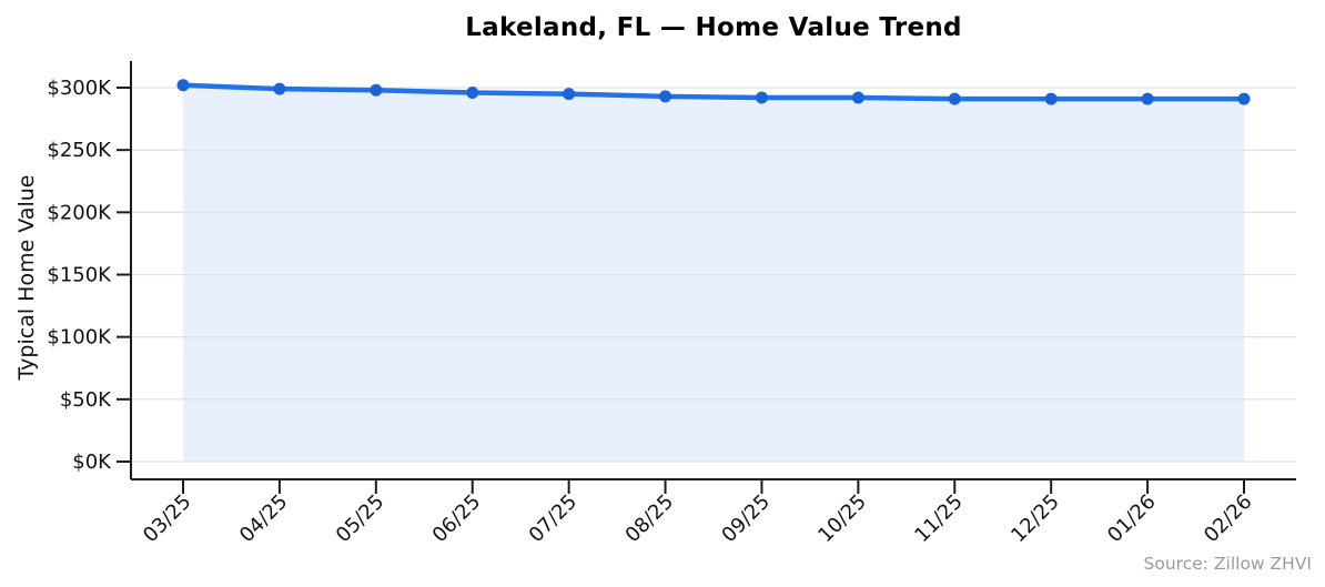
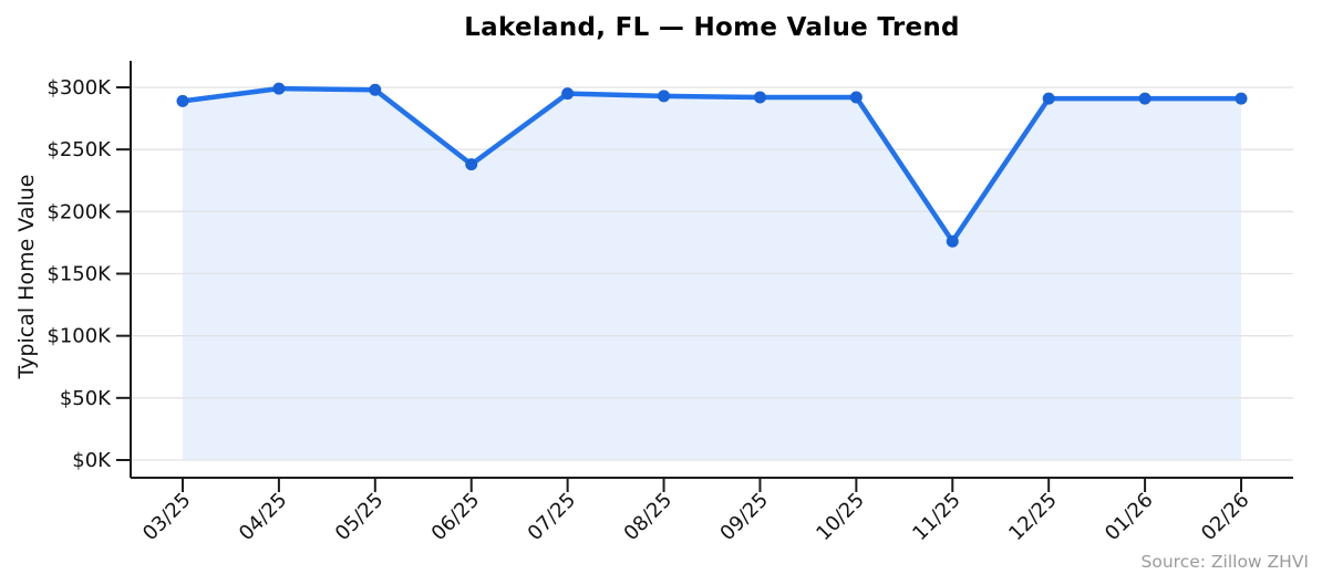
03/25: $302K -> $289K
06/25: $296K -> $238K
11/25: $291K -> $176K
